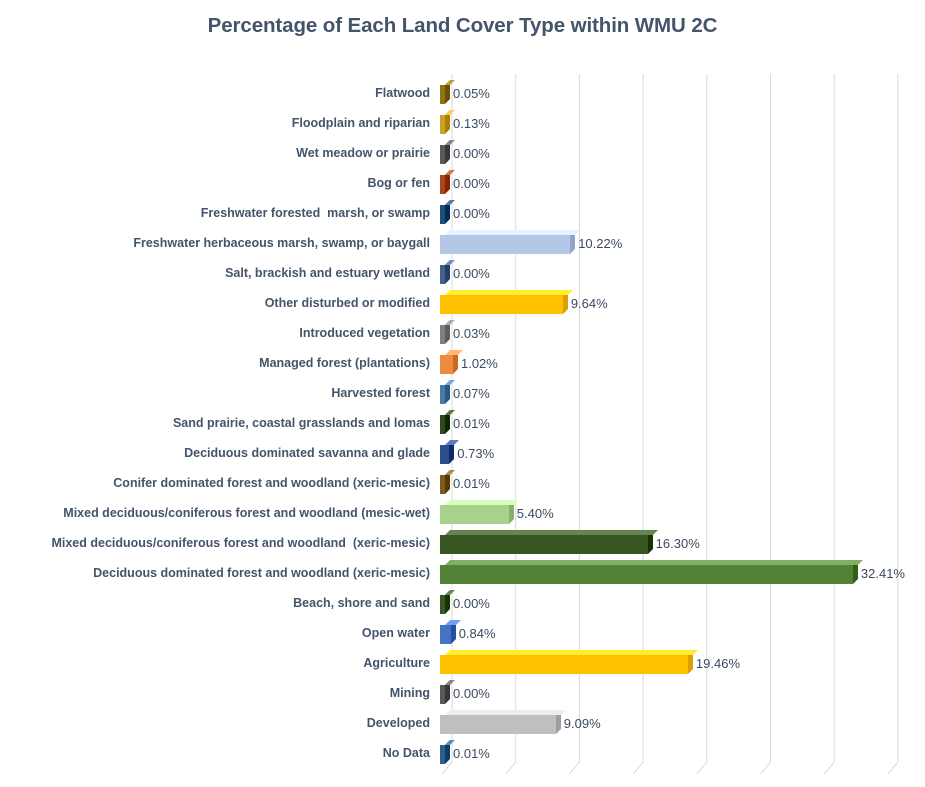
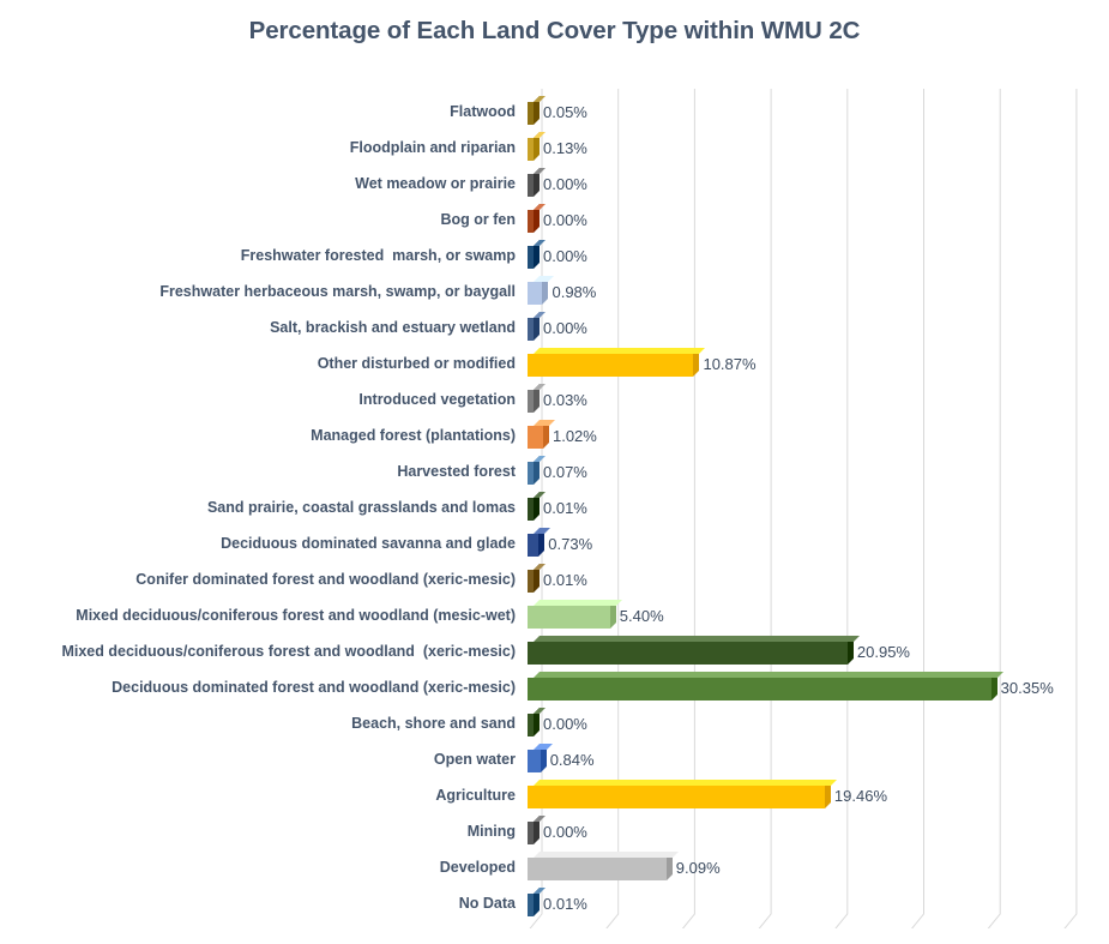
Freshwater herbaceous marsh, swamp, or baygall: 10.22% -> 0.98%
Other disturbed or modified: 9.64% -> 10.87%
Mixed deciduous/coniferous forest and woodland (xeric-mesic): 16.30% -> 20.95%
Deciduous dominated forest and woodland (xeric-mesic): 32.41% -> 30.35%
